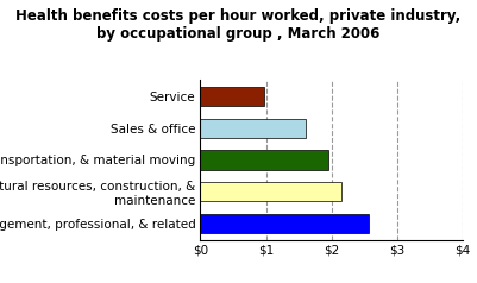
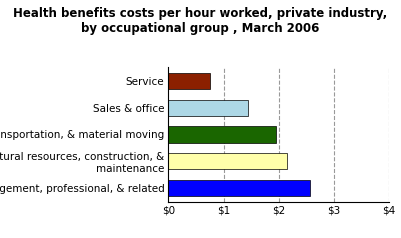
Service: $0.98 -> $0.75
Sales & office: $1.60 -> $1.45
